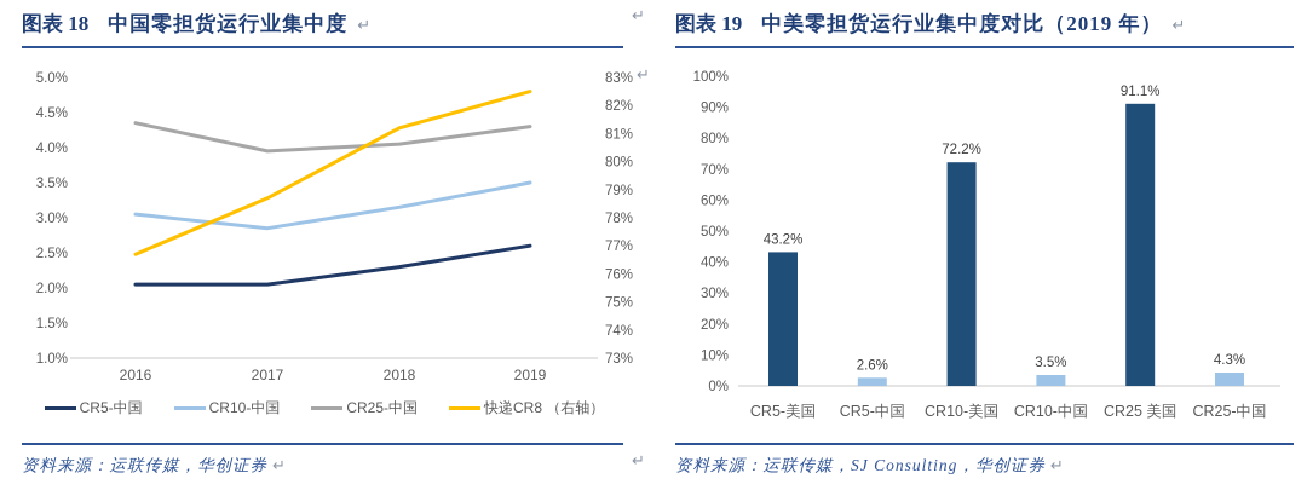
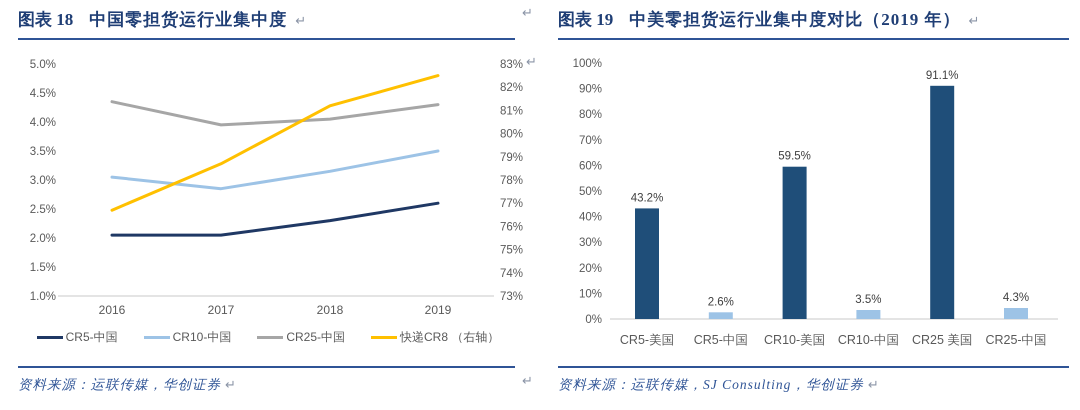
中美零担货运行业集中度对比（2019 年）/CR10-美国: 72.2% -> 59.5%
